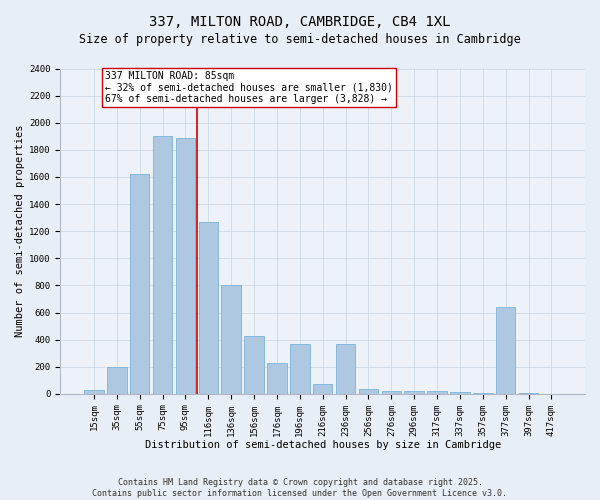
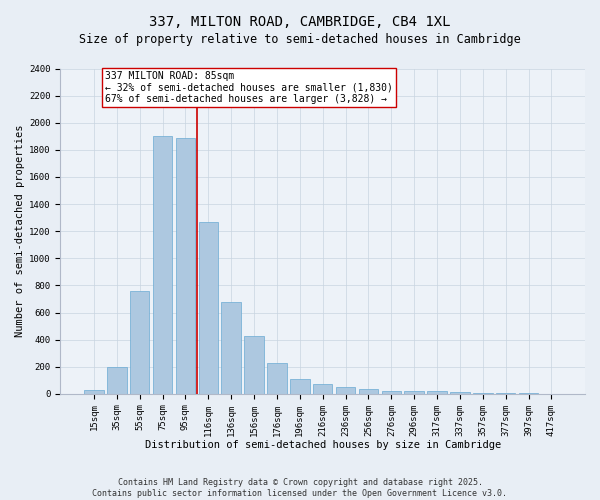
55sqm: 1620 -> 760
136sqm: 800 -> 680
196sqm: 370 -> 110
236sqm: 370 -> 50
377sqm: 640 -> 0
